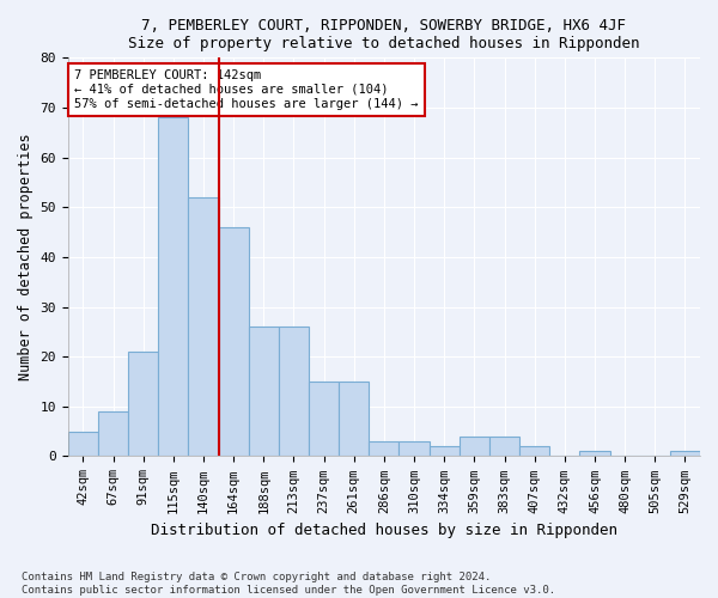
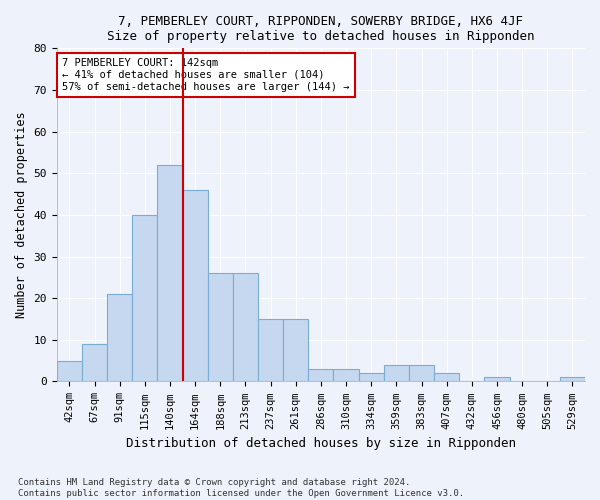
115sqm: 68 -> 40
